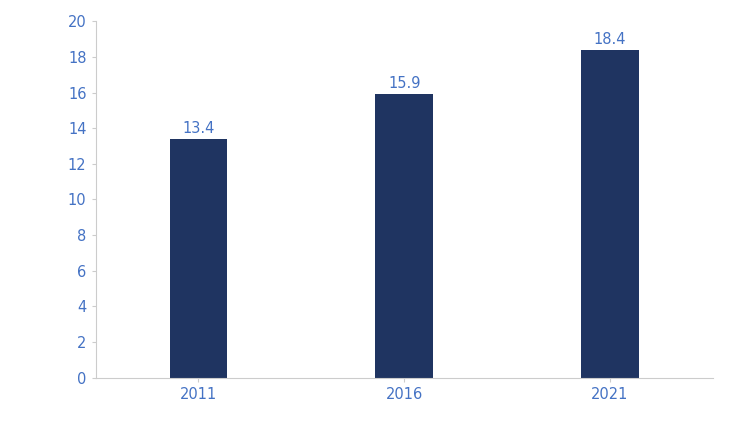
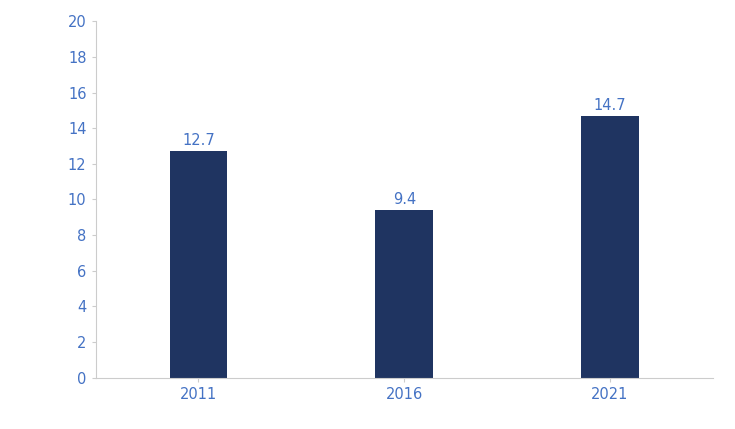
2011: 13.4 -> 12.7
2016: 15.9 -> 9.4
2021: 18.4 -> 14.7
